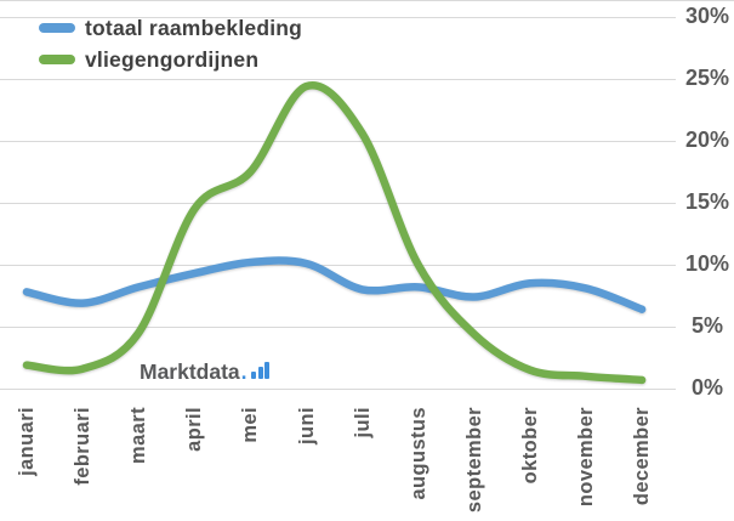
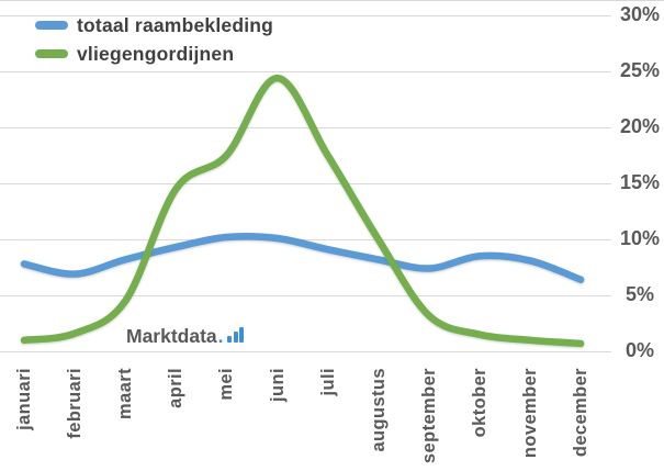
vliegengordijnen/januari: 1.9% -> 1.0%
totaal raambekleding/juli: 8.0% -> 9.1%
vliegengordijnen/juli: 20.6% -> 17.5%
vliegengordijnen/september: 4.4% -> 3.2%
